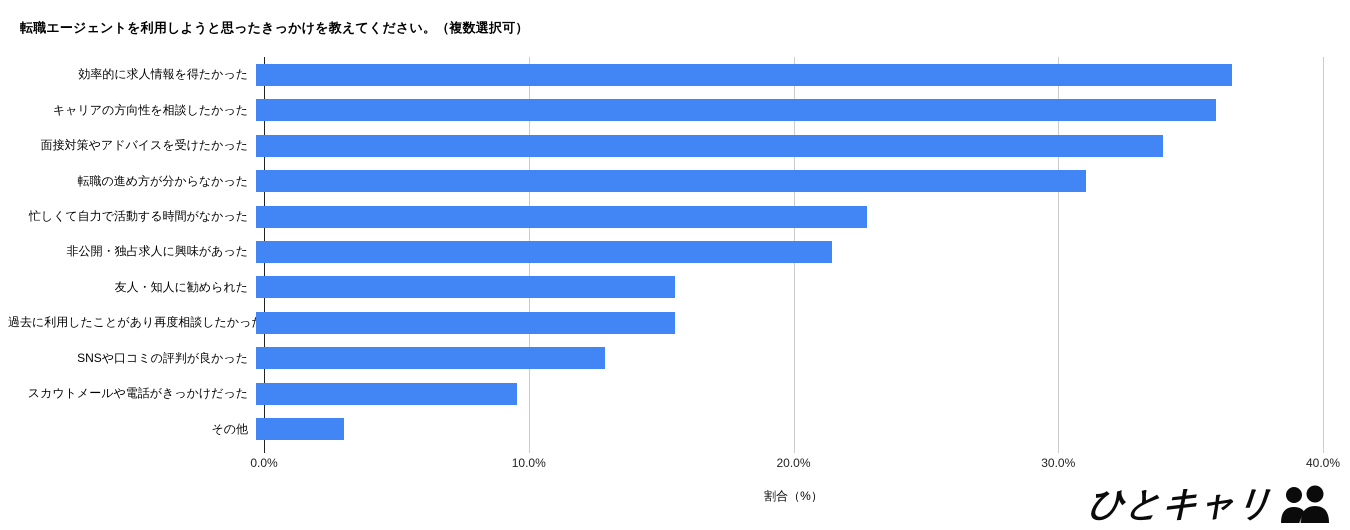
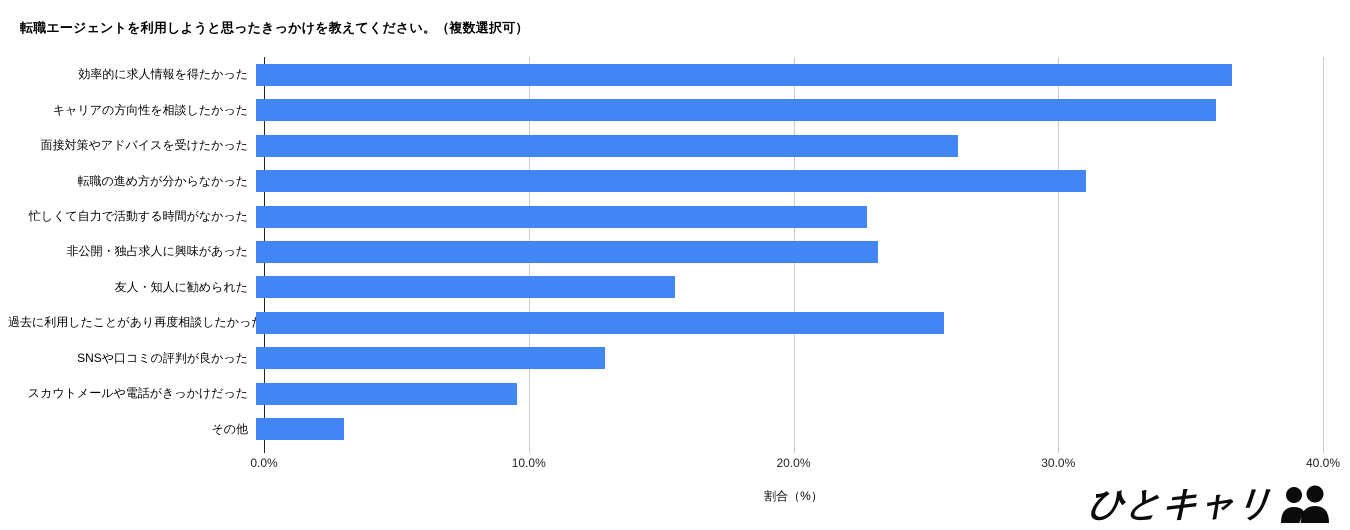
面接対策やアドバイスを受けたかった: 34.0% -> 26.3%
非公開・独占求人に興味があった: 21.6% -> 23.3%
過去に利用したことがあり再度相談したかった: 15.7% -> 25.8%
